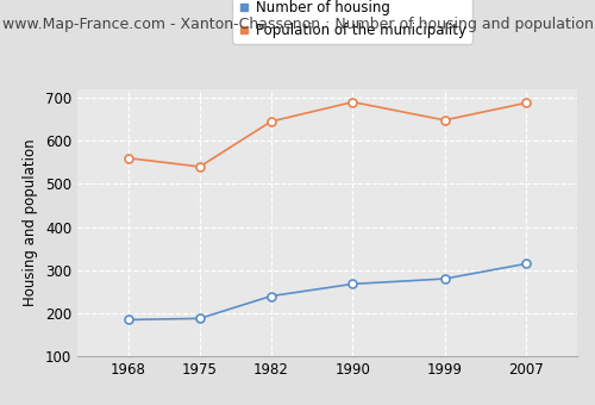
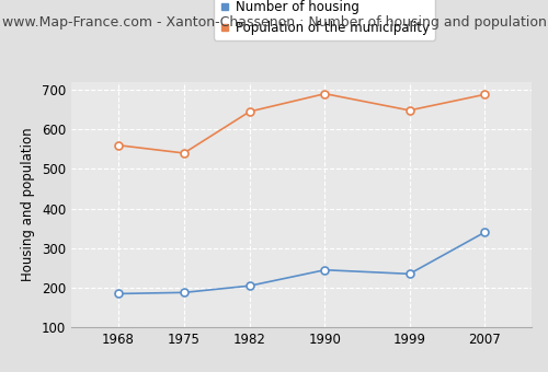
Number of housing/1982: 240 -> 205
Number of housing/1990: 268 -> 245
Number of housing/1999: 280 -> 235
Number of housing/2007: 315 -> 340
